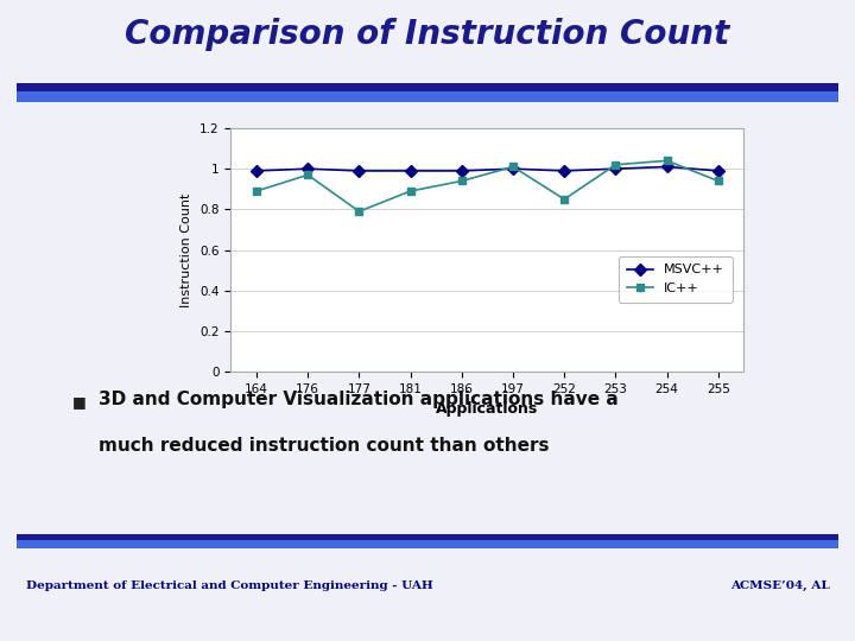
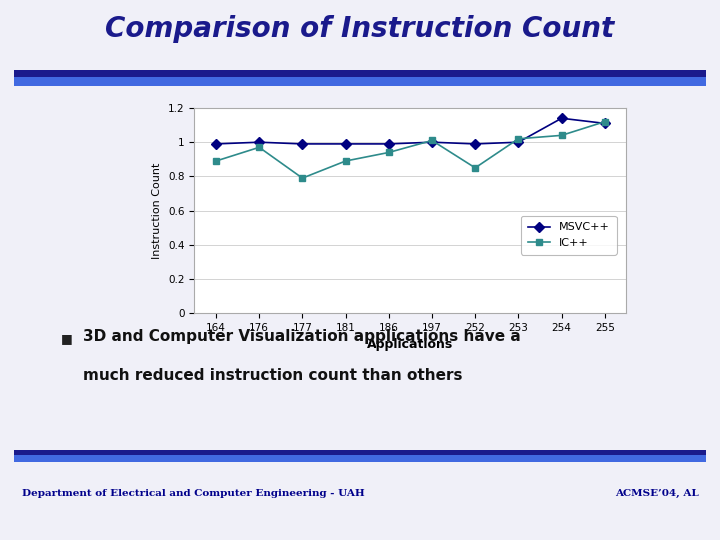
MSVC++/254: 1.01 -> 1.14
MSVC++/255: 0.99 -> 1.11
IC++/255: 0.94 -> 1.12
